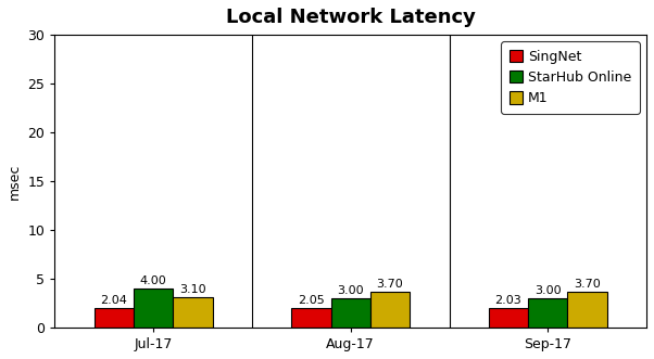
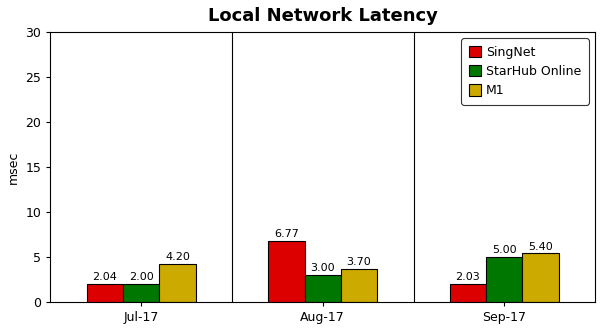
StarHub Online/Jul-17: 4.00 -> 2.00
M1/Jul-17: 3.10 -> 4.20
SingNet/Aug-17: 2.05 -> 6.77
StarHub Online/Sep-17: 3.00 -> 5.00
M1/Sep-17: 3.70 -> 5.40
